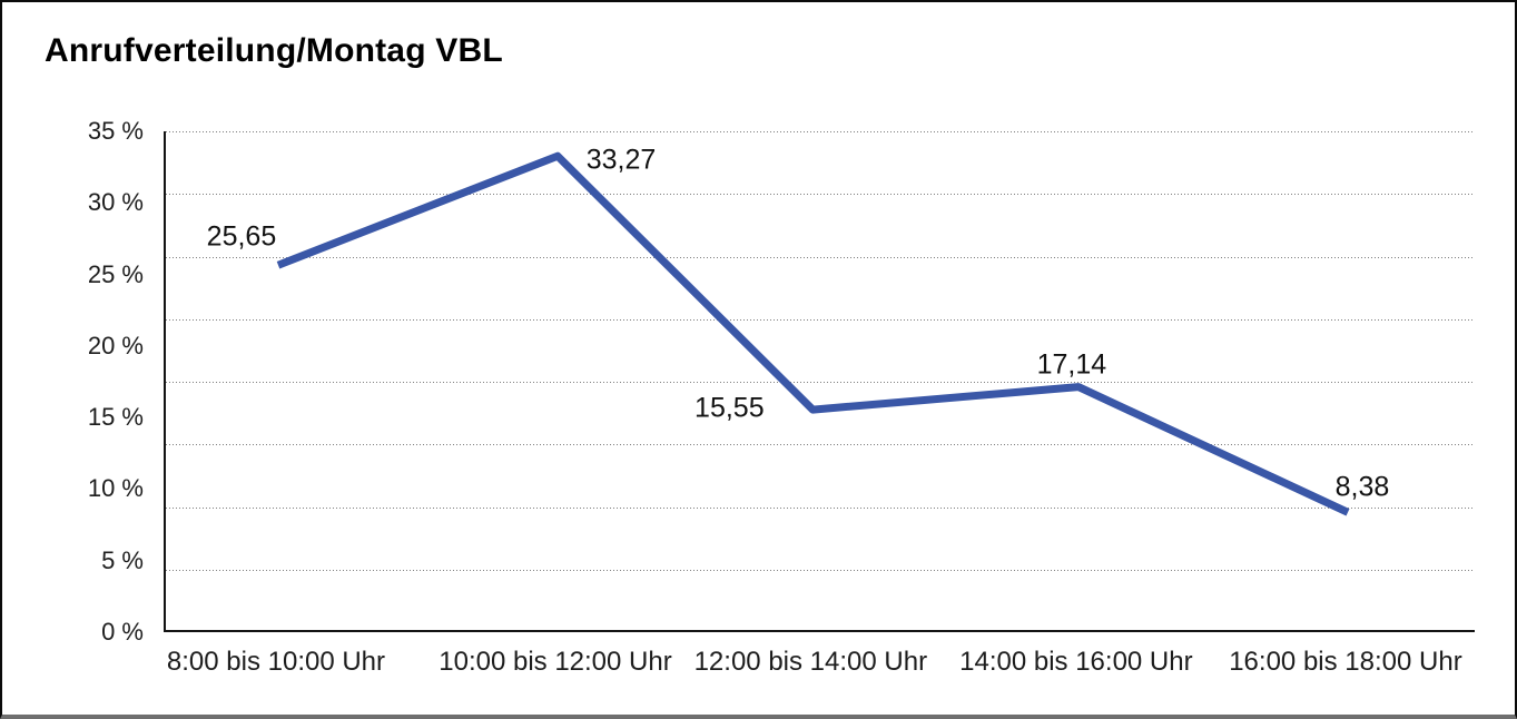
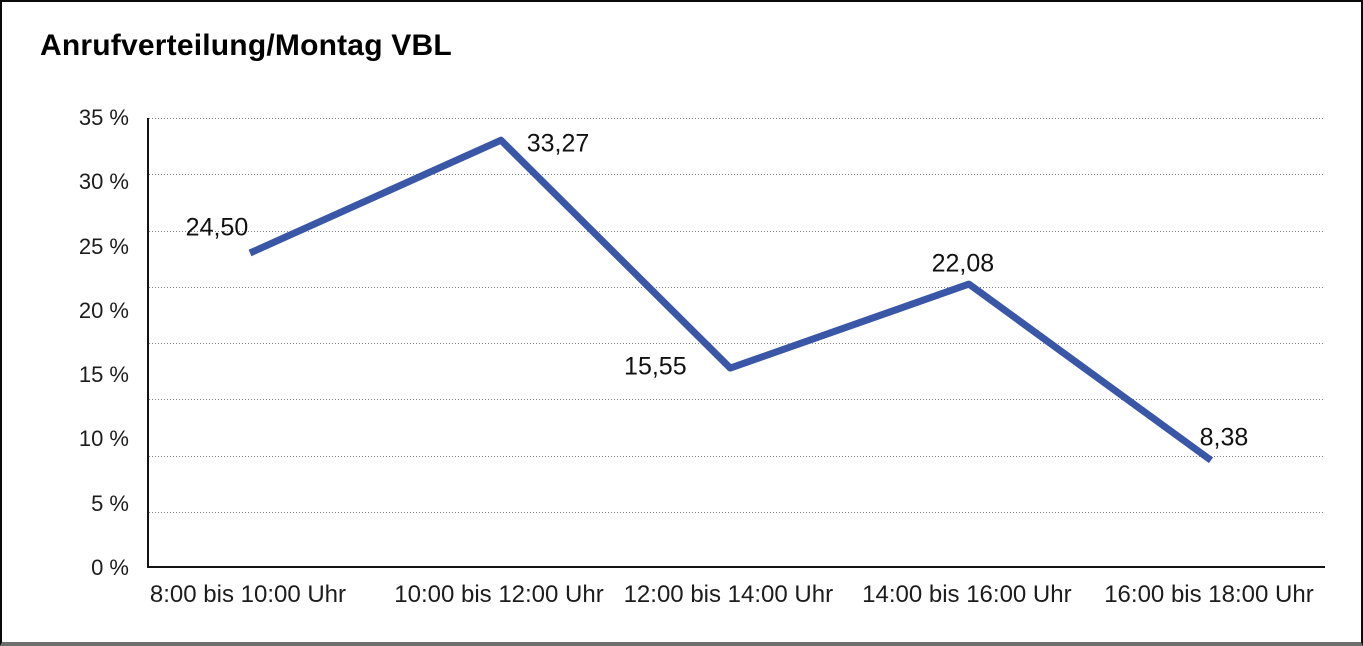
8:00 bis 10:00 Uhr: 25,65 -> 24,50
14:00 bis 16:00 Uhr: 17,14 -> 22,08
